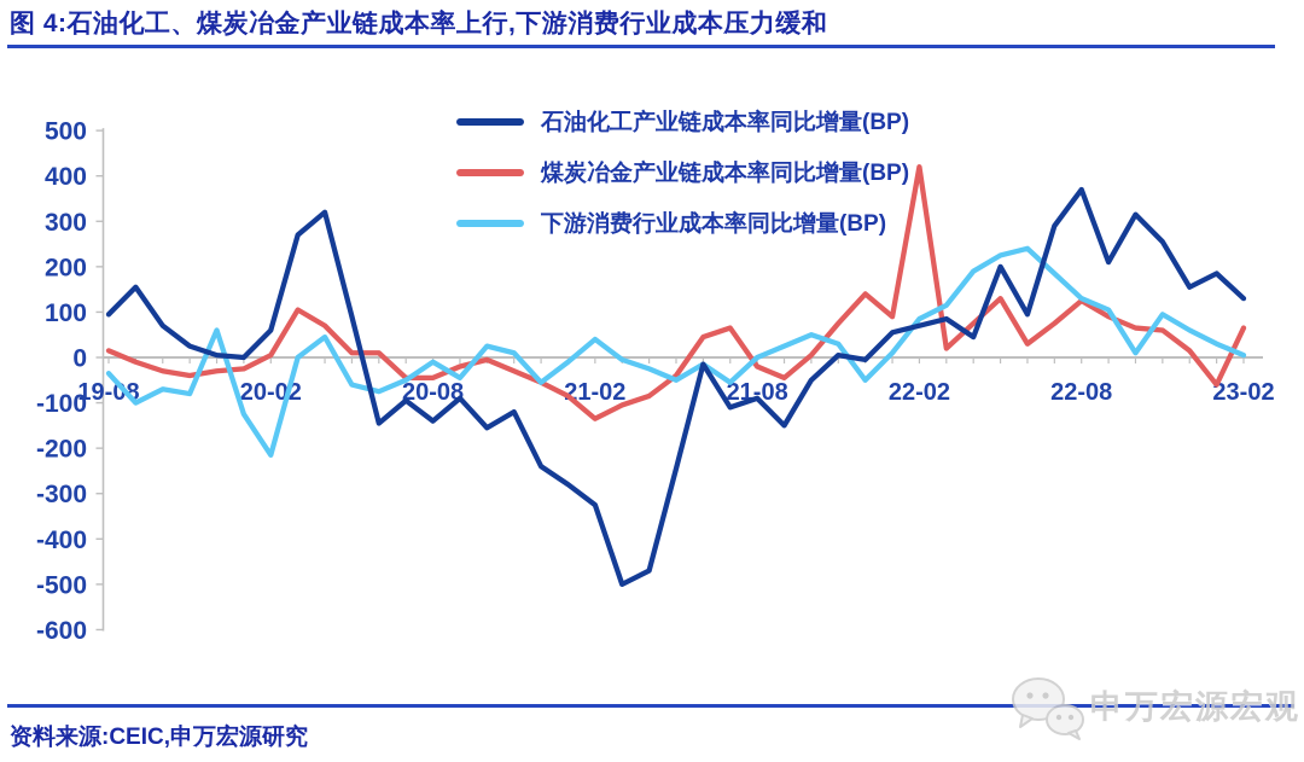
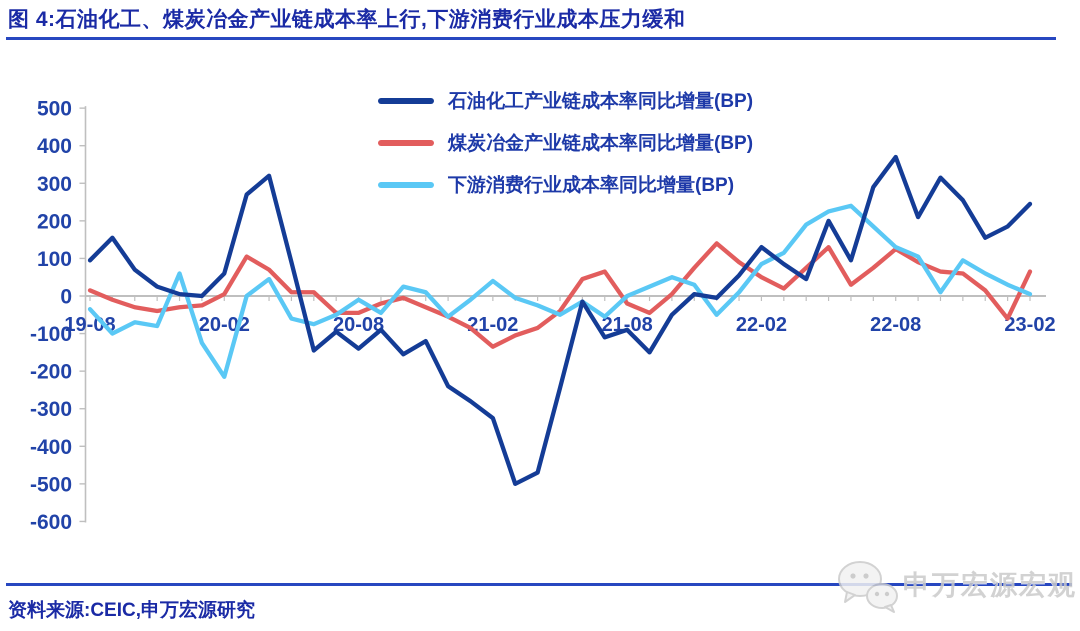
石油化工产业链成本率同比增量(BP)/22-02: 70 -> 130
煤炭冶金产业链成本率同比增量(BP)/22-02: 420 -> 50
石油化工产业链成本率同比增量(BP)/23-02: 130 -> 240
